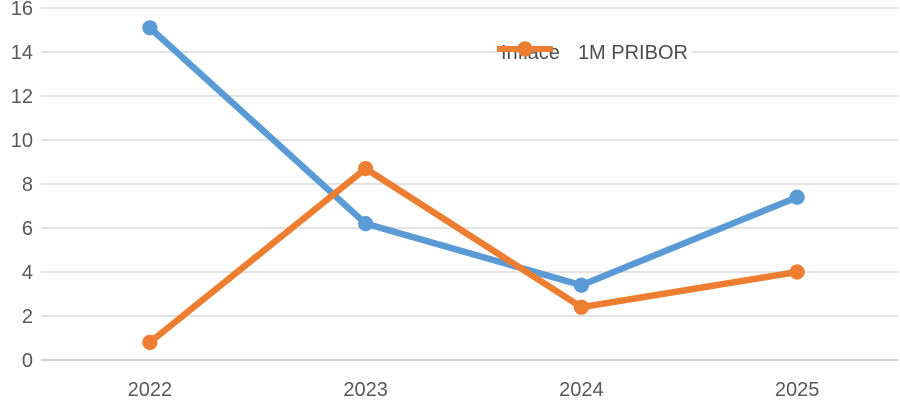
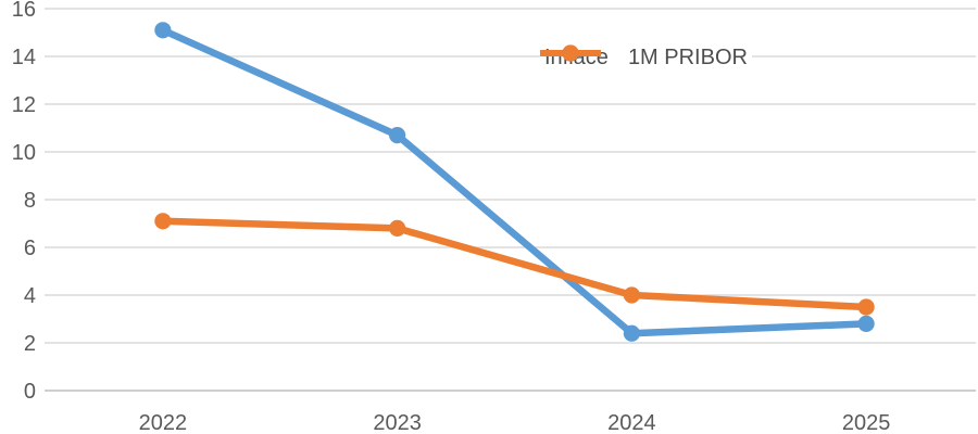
1M PRIBOR/2022: 0.8 -> 7.1
Inflace/2023: 6.2 -> 10.7
1M PRIBOR/2023: 8.7 -> 6.8
Inflace/2024: 3.4 -> 2.4
1M PRIBOR/2024: 2.4 -> 4.0
Inflace/2025: 7.4 -> 2.8
1M PRIBOR/2025: 4.0 -> 3.5
